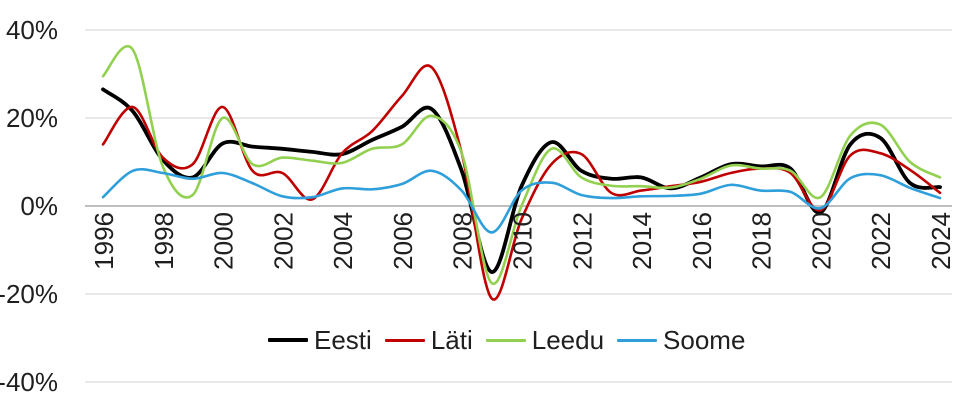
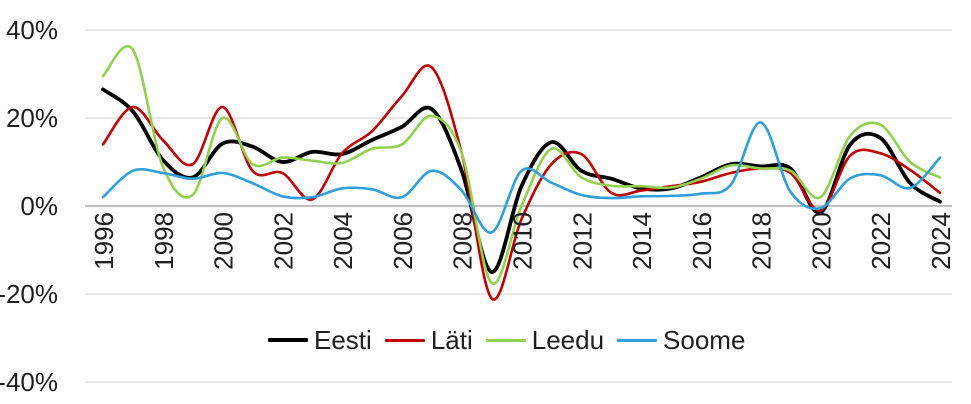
Läti/1998: 11% -> 15%
Eesti/2002: 13% -> 10%
Soome/2006: 5% -> 2%
Soome/2010: 4% -> 8%
Eesti/2014: 6% -> 4%
Soome/2018: 4% -> 19%
Eesti/2024: 4% -> 1%
Soome/2024: 2% -> 11%
